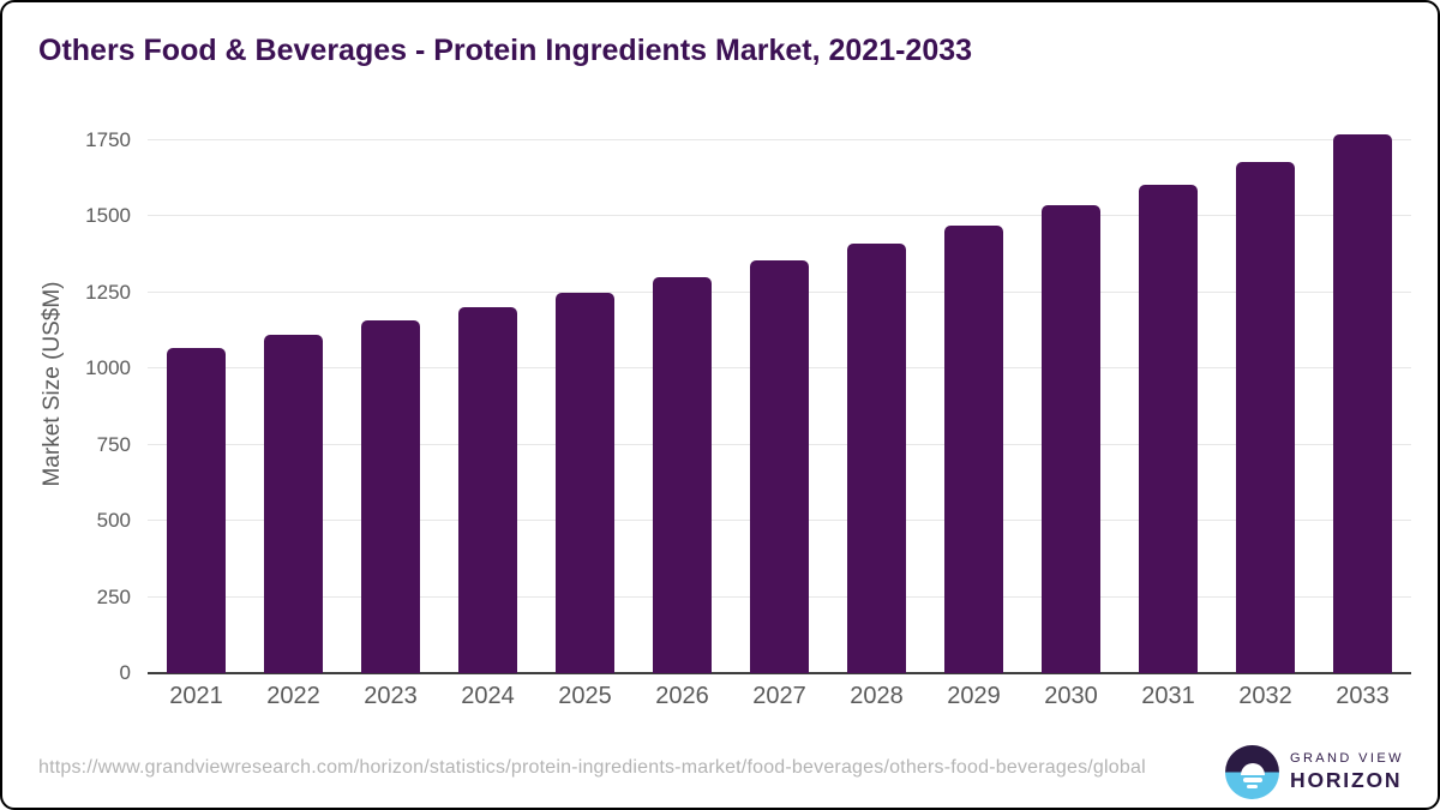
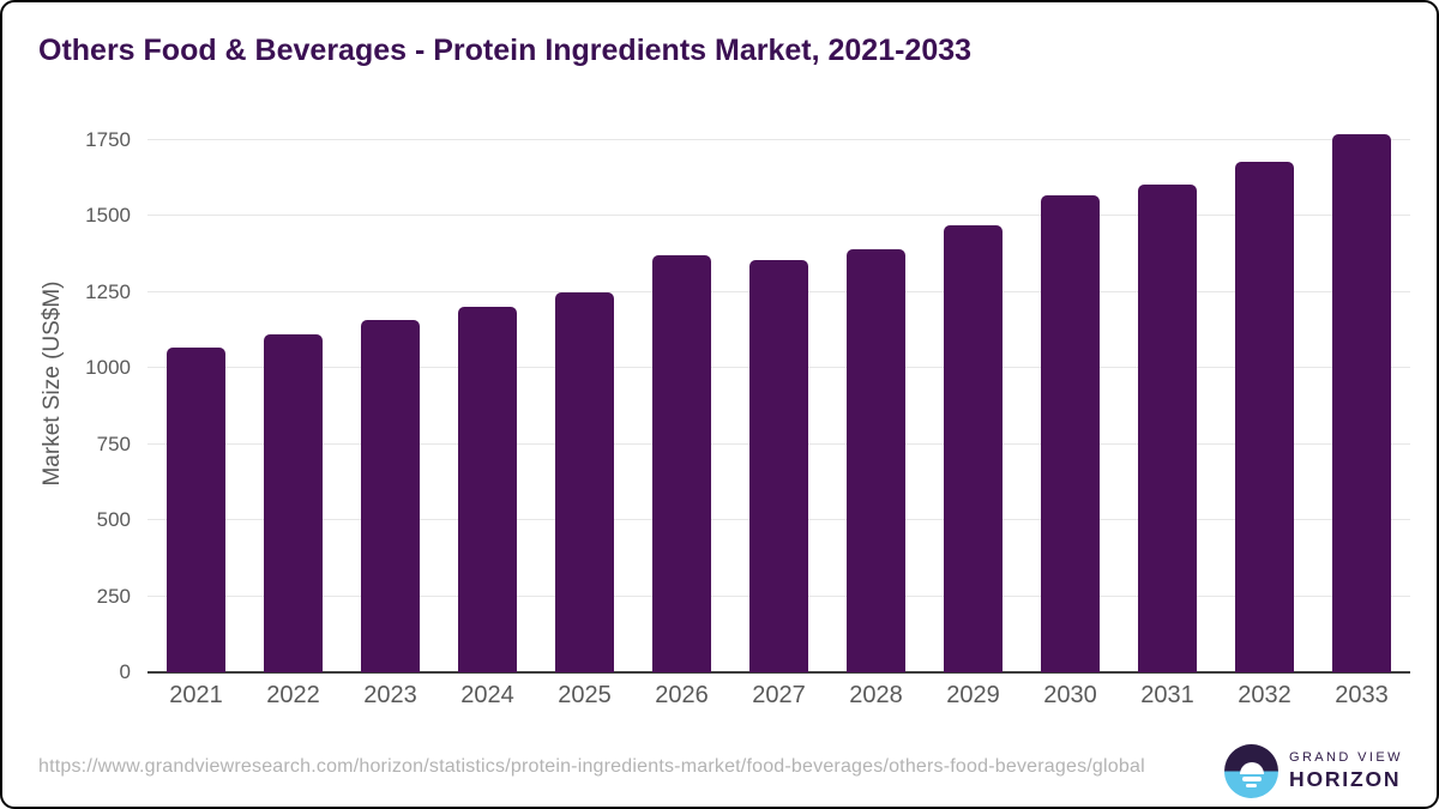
2026: 1300 -> 1370
2028: 1410 -> 1390
2030: 1540 -> 1570
